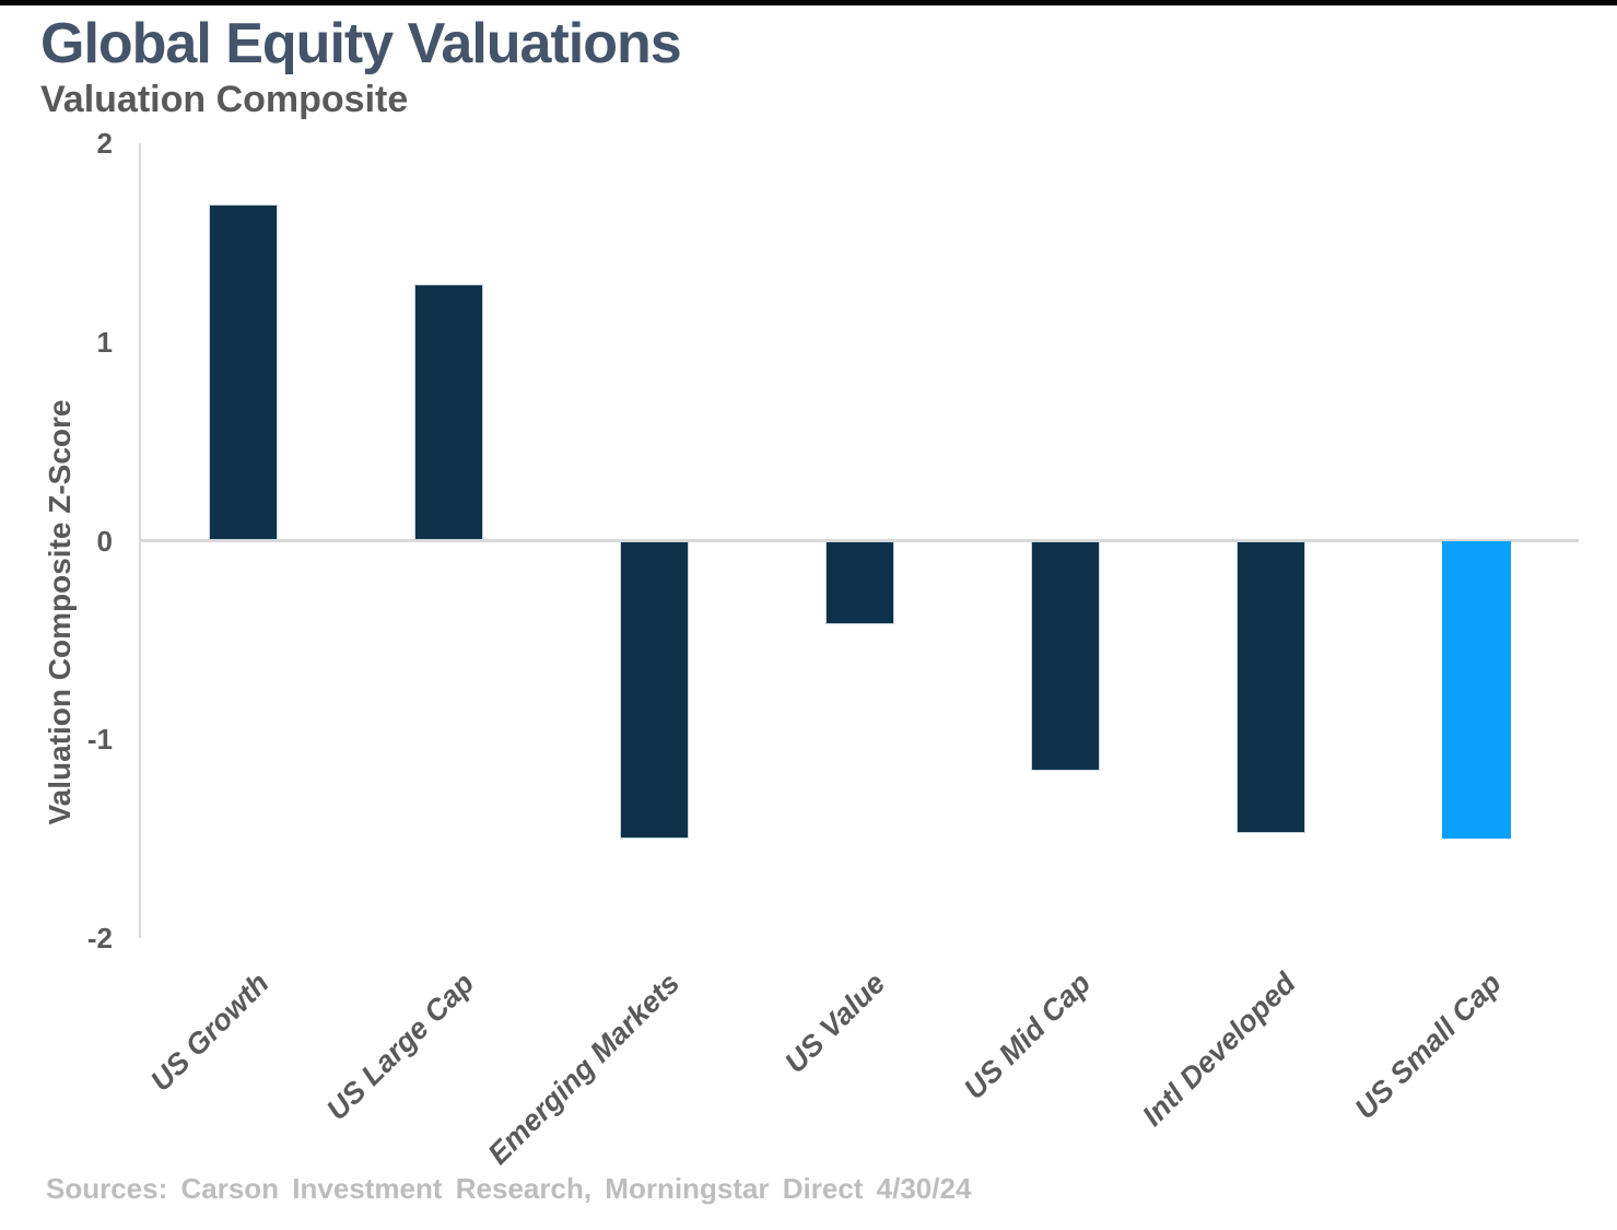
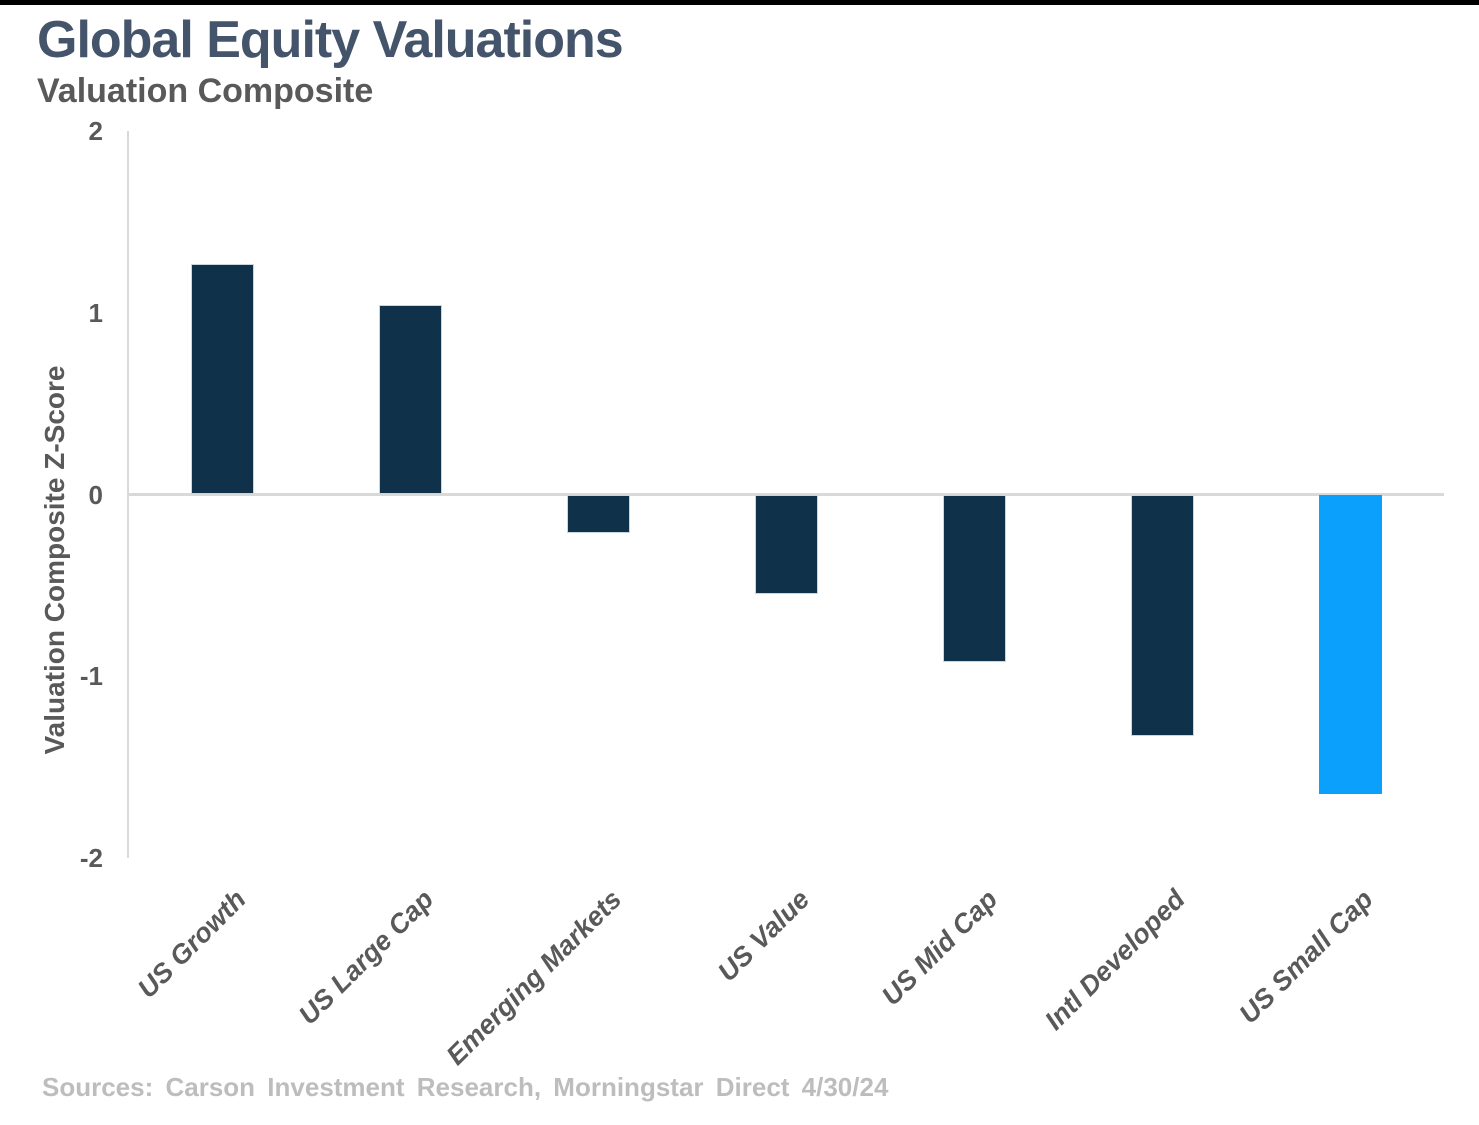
US Growth: 1.69 -> 1.27
US Large Cap: 1.29 -> 1.04
Emerging Markets: -1.50 -> -0.21
US Value: -0.42 -> -0.55
US Mid Cap: -1.16 -> -0.92
Intl Developed: -1.47 -> -1.33
US Small Cap: -1.50 -> -1.65
